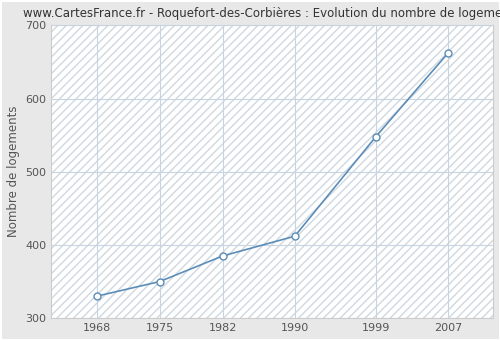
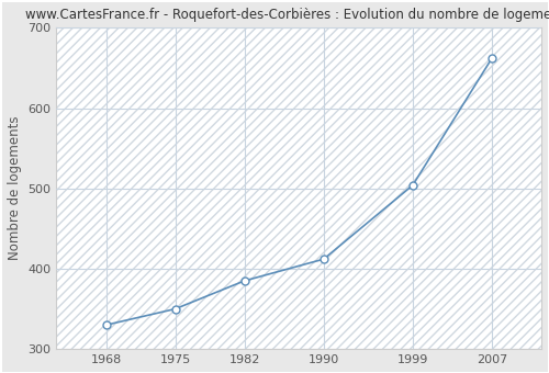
1999: 548 -> 504
